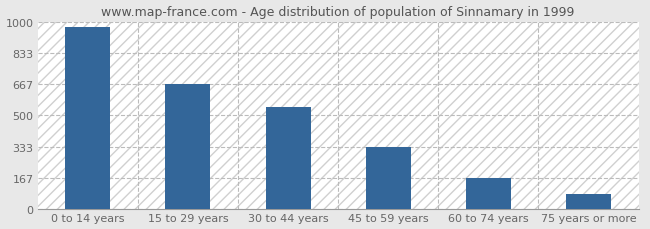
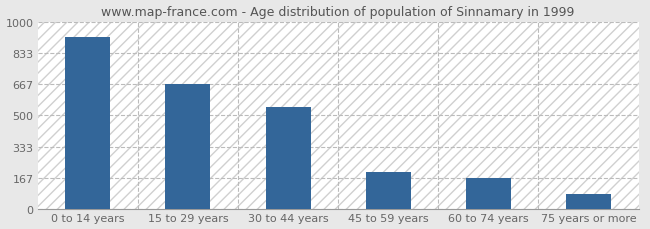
0 to 14 years: 970 -> 920
45 to 59 years: 330 -> 200
